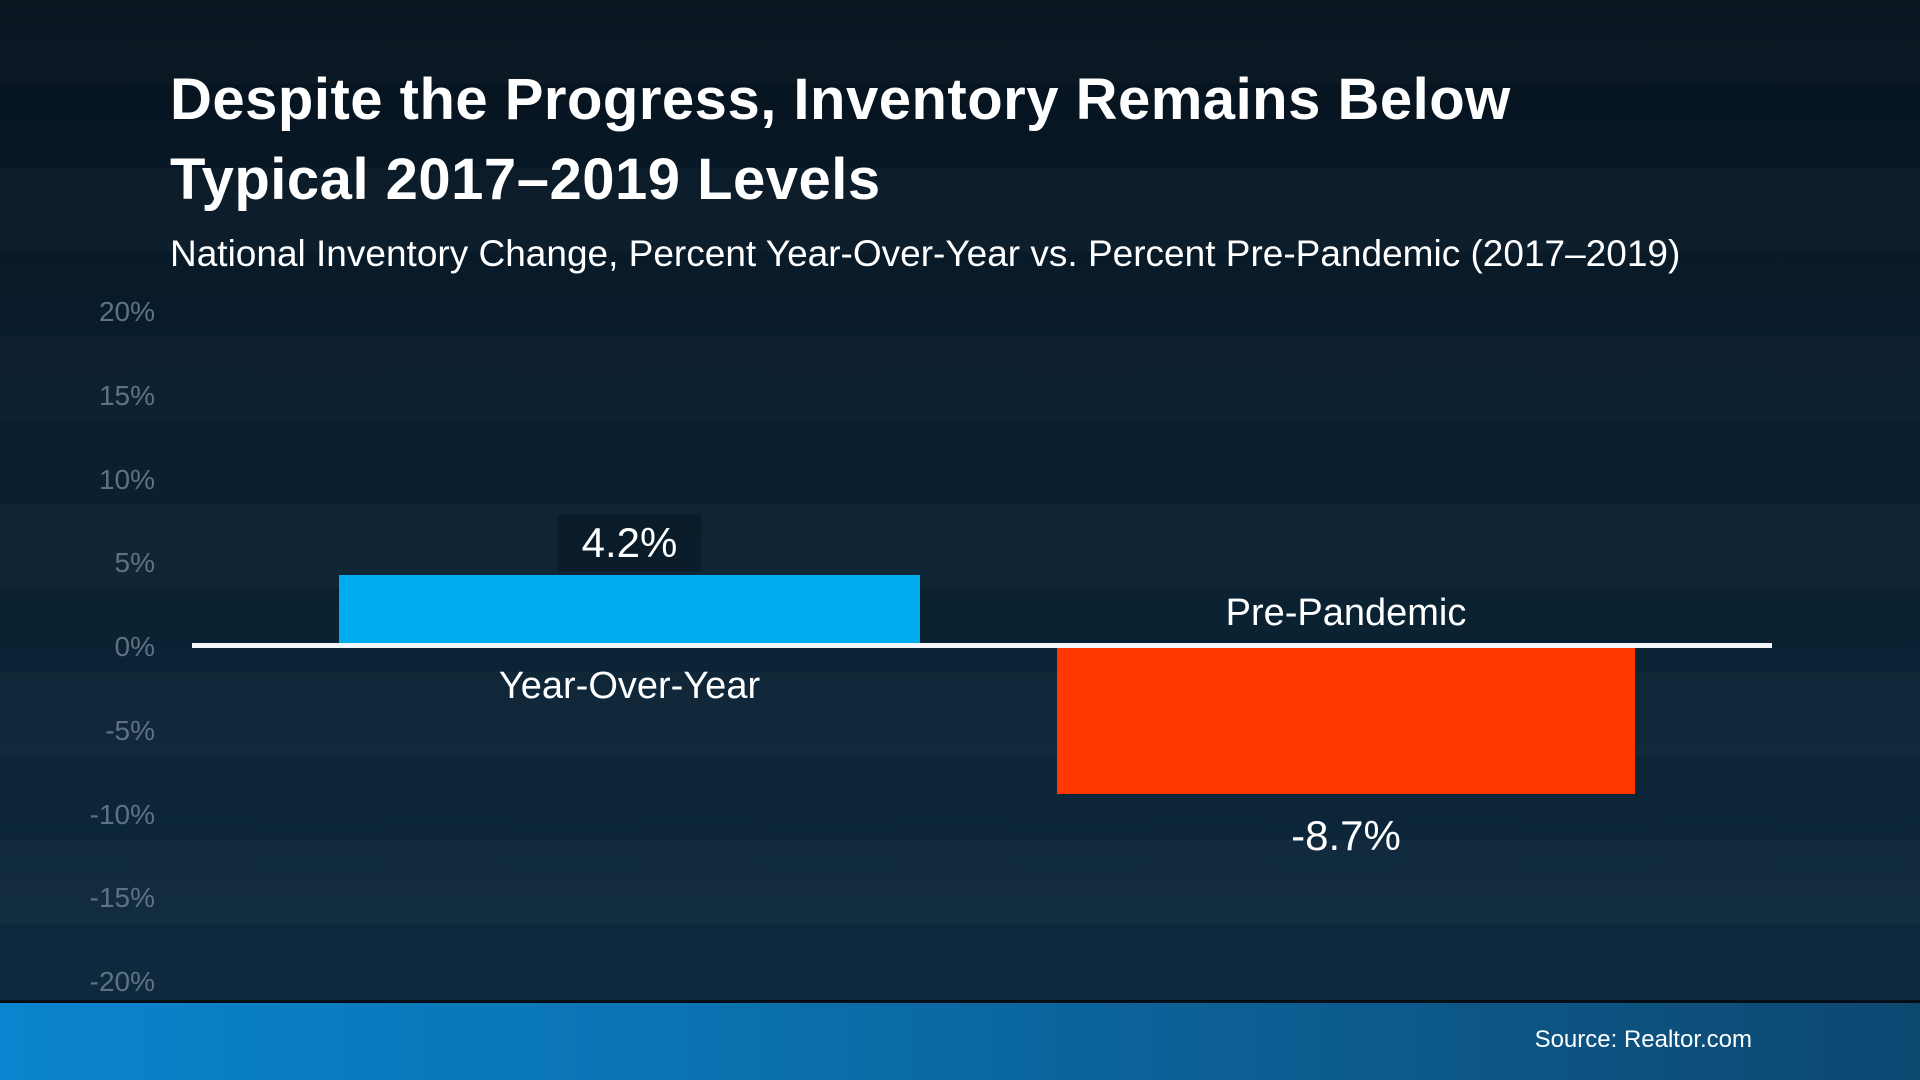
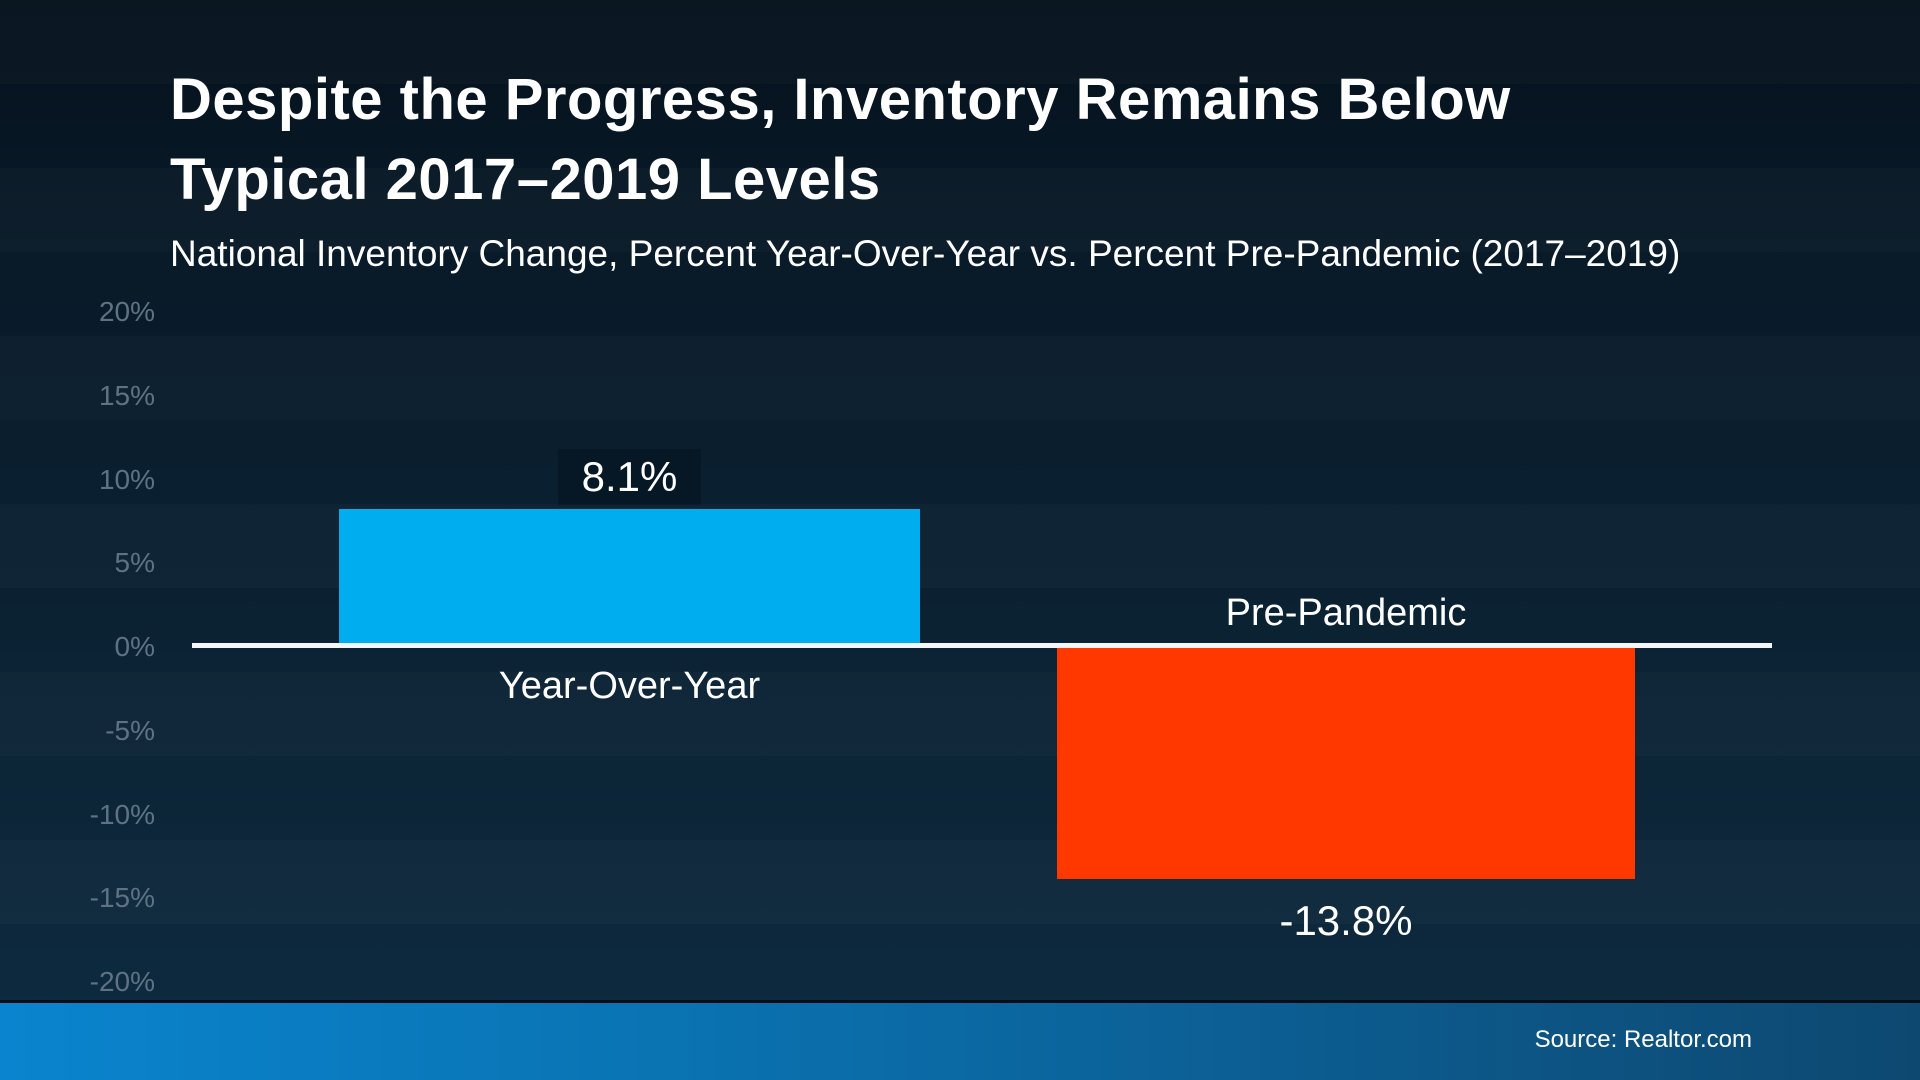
Year-Over-Year: 4.2% -> 8.1%
Pre-Pandemic: -8.7% -> -13.8%
